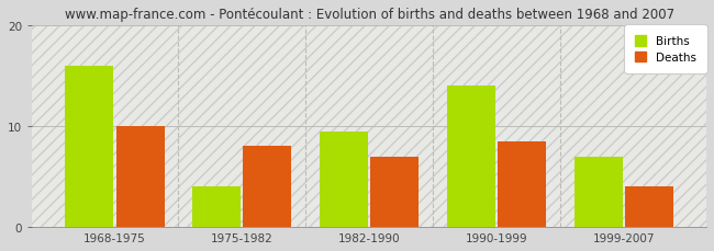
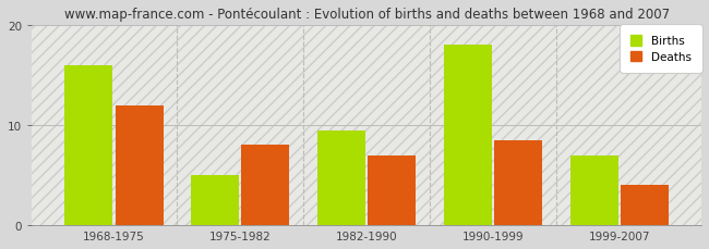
Deaths/1968-1975: 10.0 -> 12.0
Births/1975-1982: 4.0 -> 5.0
Births/1990-1999: 14.0 -> 18.0
